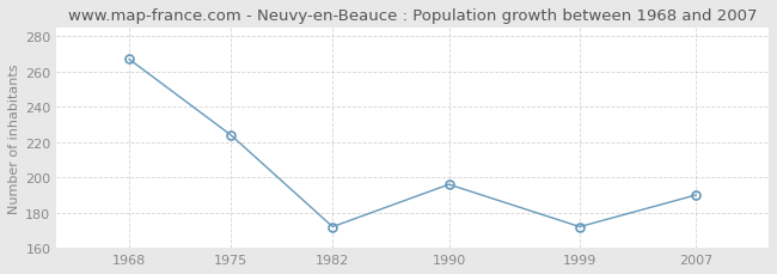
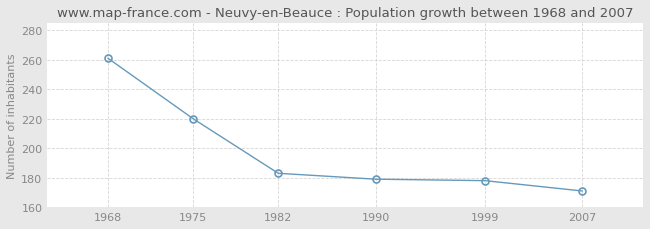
1968: 267 -> 261
1975: 224 -> 220
1982: 172 -> 183
1990: 196 -> 179
1999: 172 -> 178
2007: 190 -> 171
